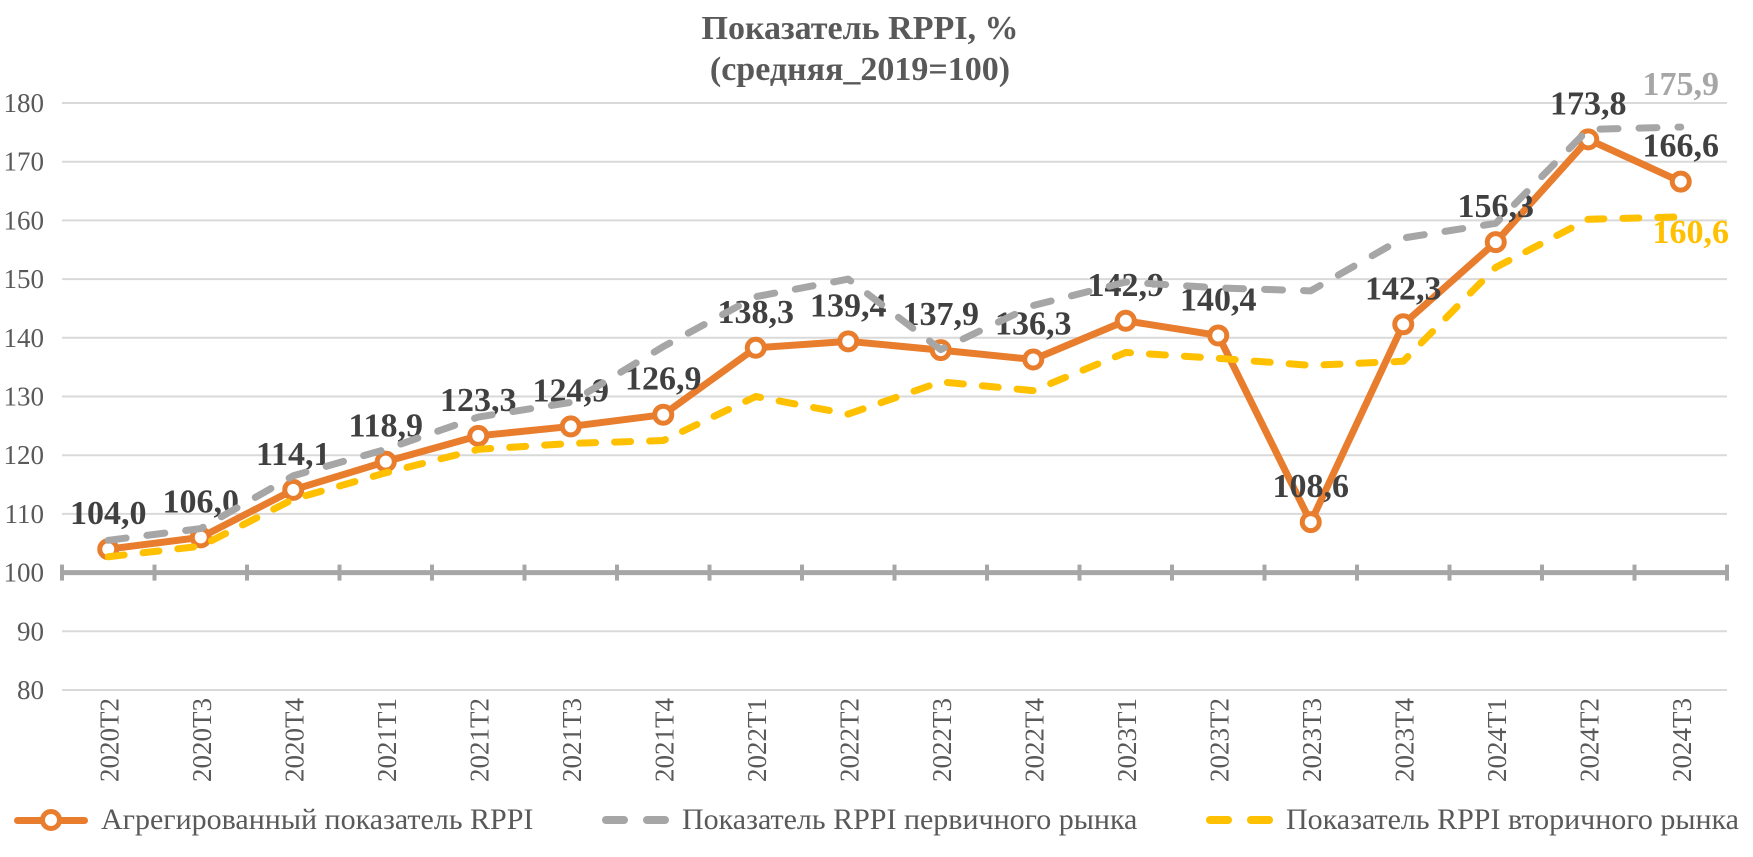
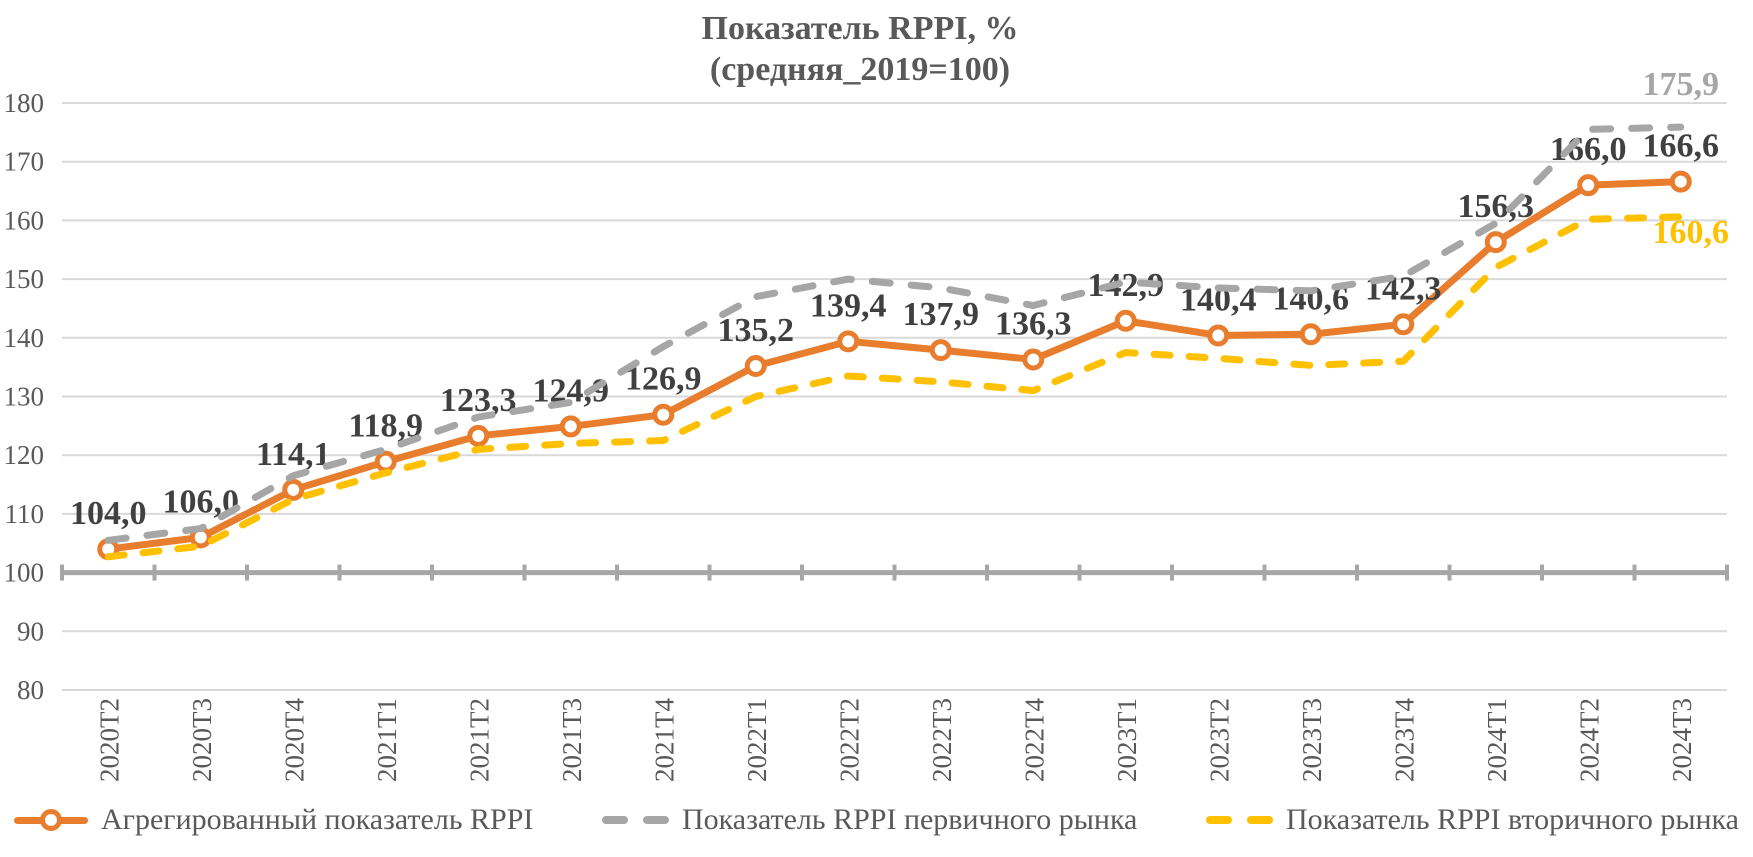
Агрегированный показатель RPPI/2022T1: 138,3 -> 135,2
Показатель RPPI вторичного рынка/2022T2: 127 -> 134
Показатель RPPI первичного рынка/2022T3: 138 -> 148
Агрегированный показатель RPPI/2023T3: 108,6 -> 140,6
Показатель RPPI первичного рынка/2023T4: 157 -> 150
Агрегированный показатель RPPI/2024T2: 173,8 -> 166,0
